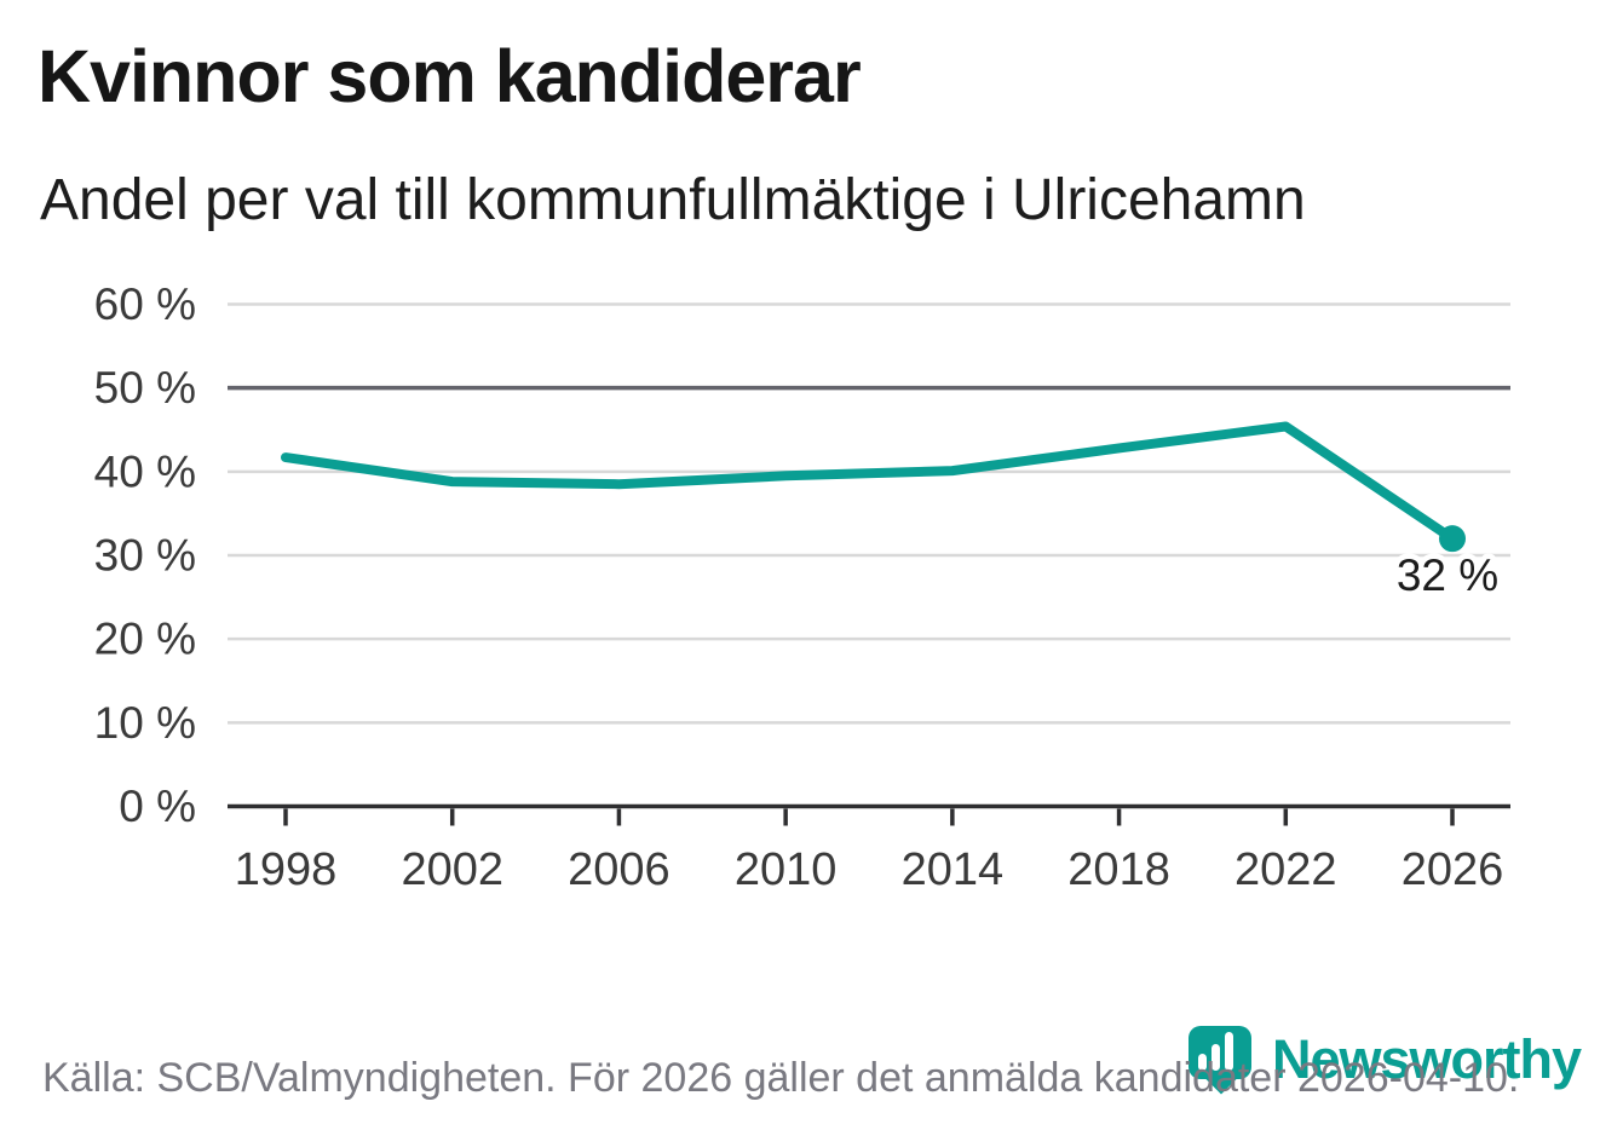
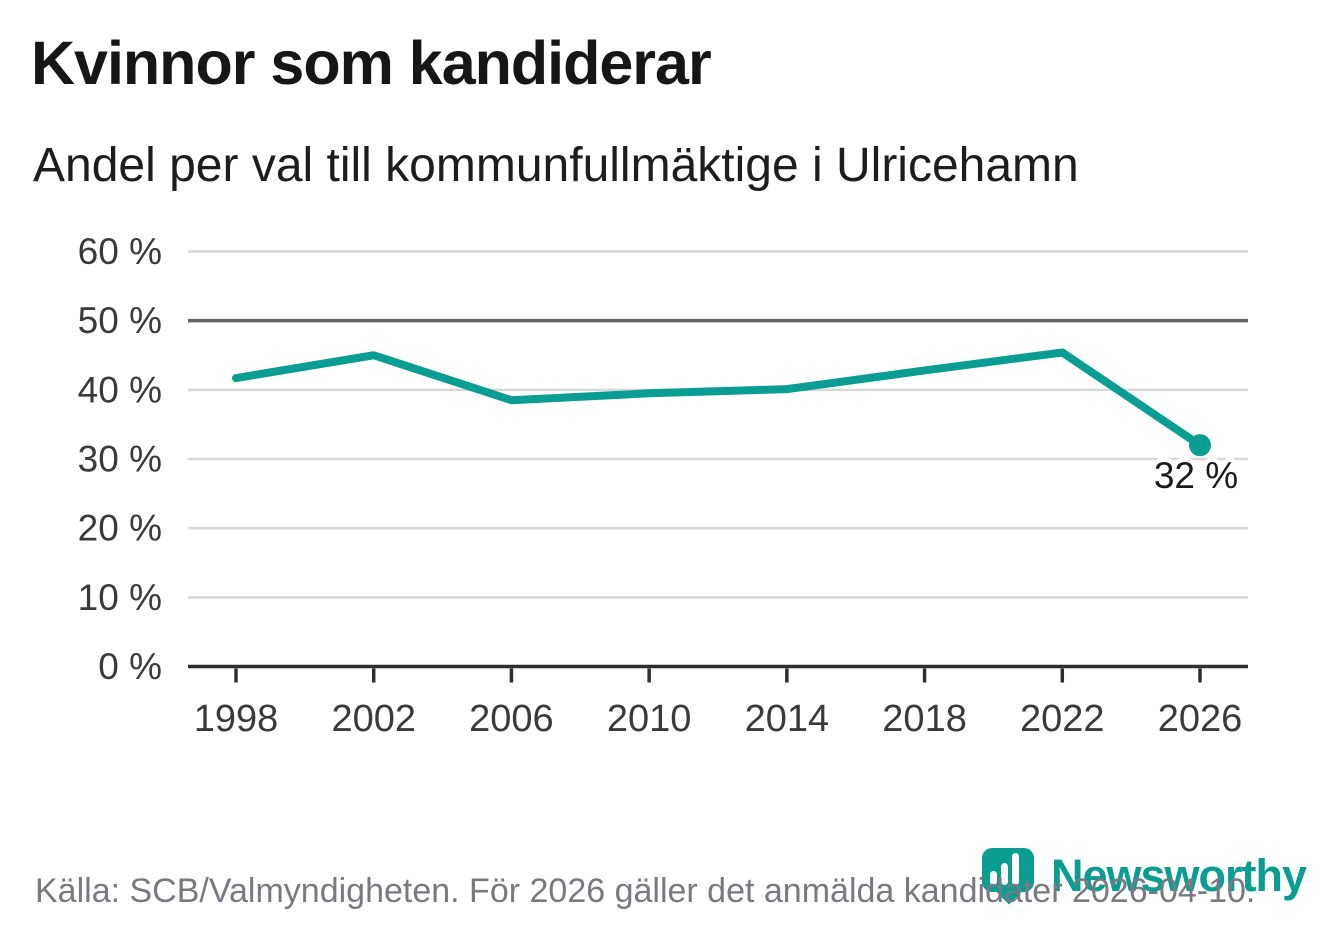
2002: 39% -> 45%
